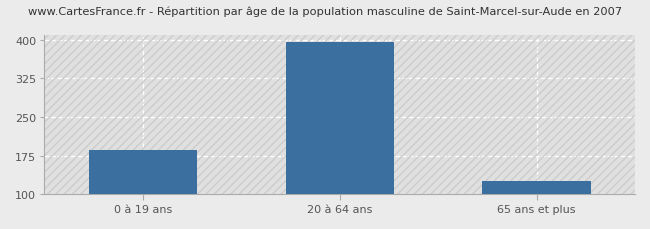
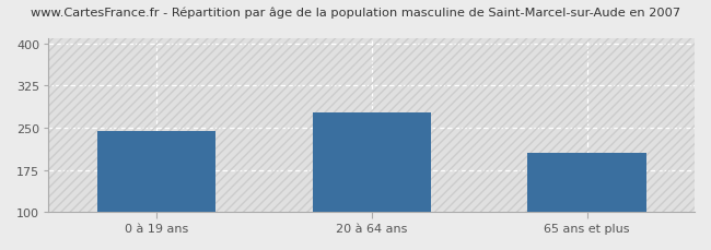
0 à 19 ans: 186 -> 244
20 à 64 ans: 396 -> 278
65 ans et plus: 126 -> 206
